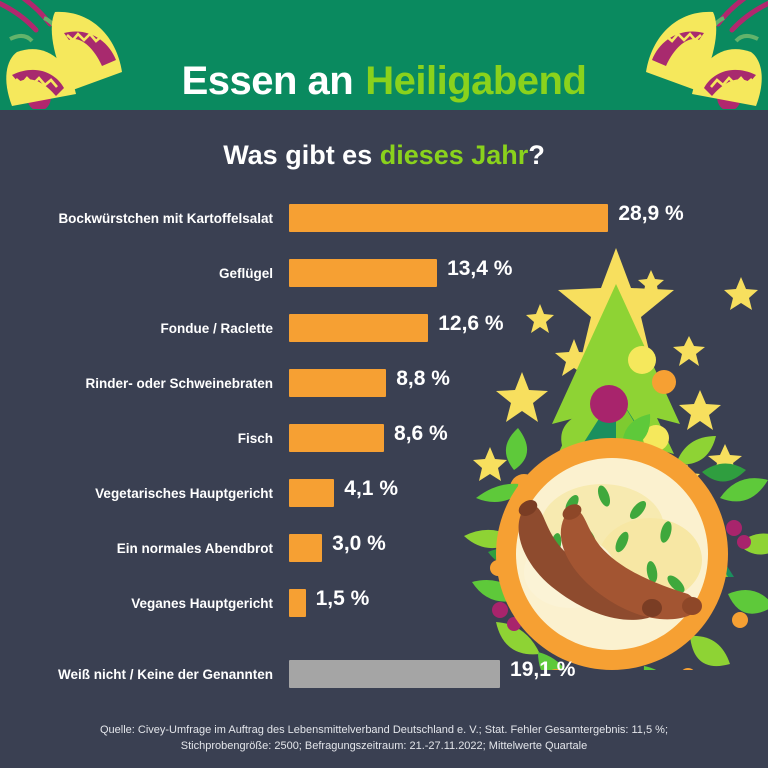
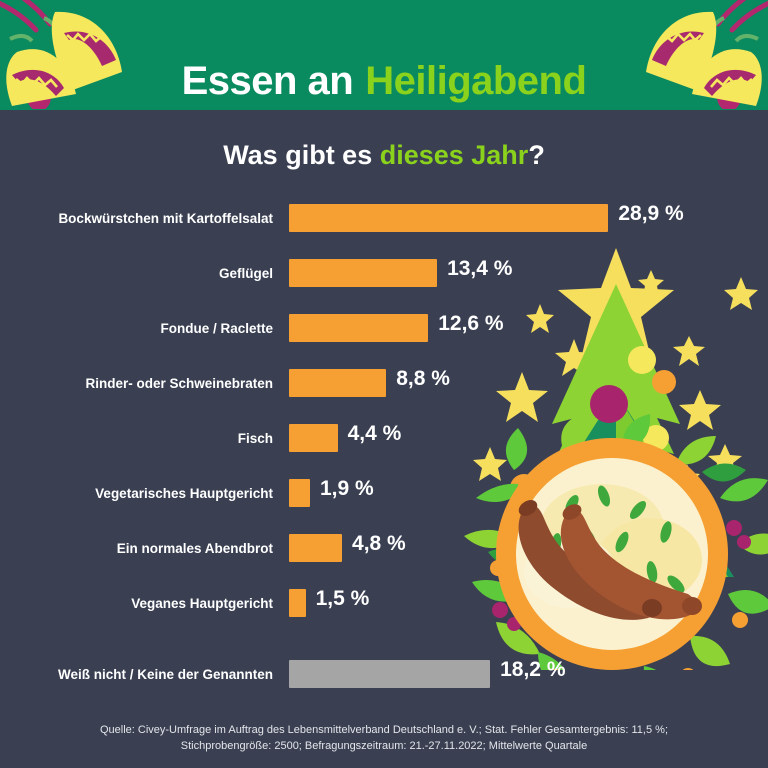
Fisch: 8,6 -> 4,4
Vegetarisches Hauptgericht: 4,1 -> 1,9
Ein normales Abendbrot: 3,0 -> 4,8
Weiß nicht / Keine der Genannten: 19,1 -> 18,2
